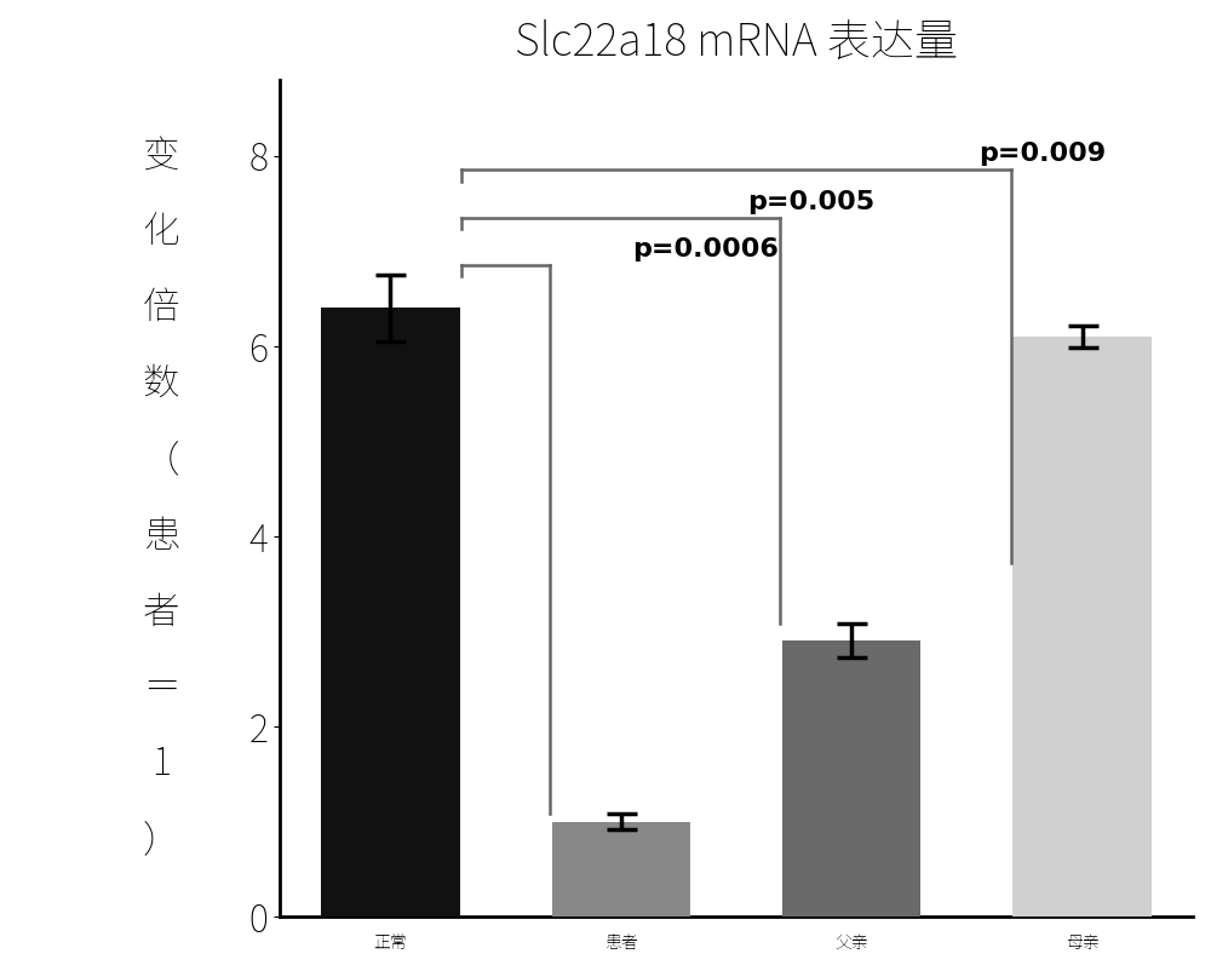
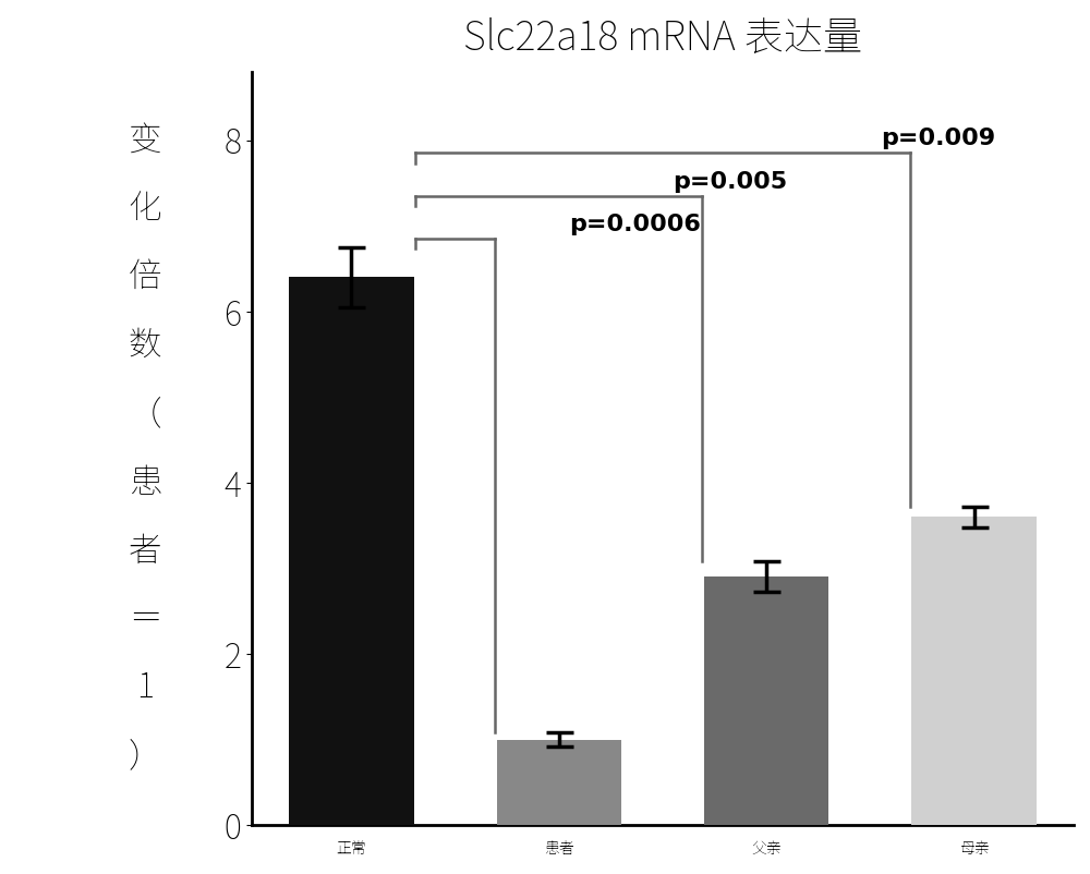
母亲: 6.1 -> 3.6
